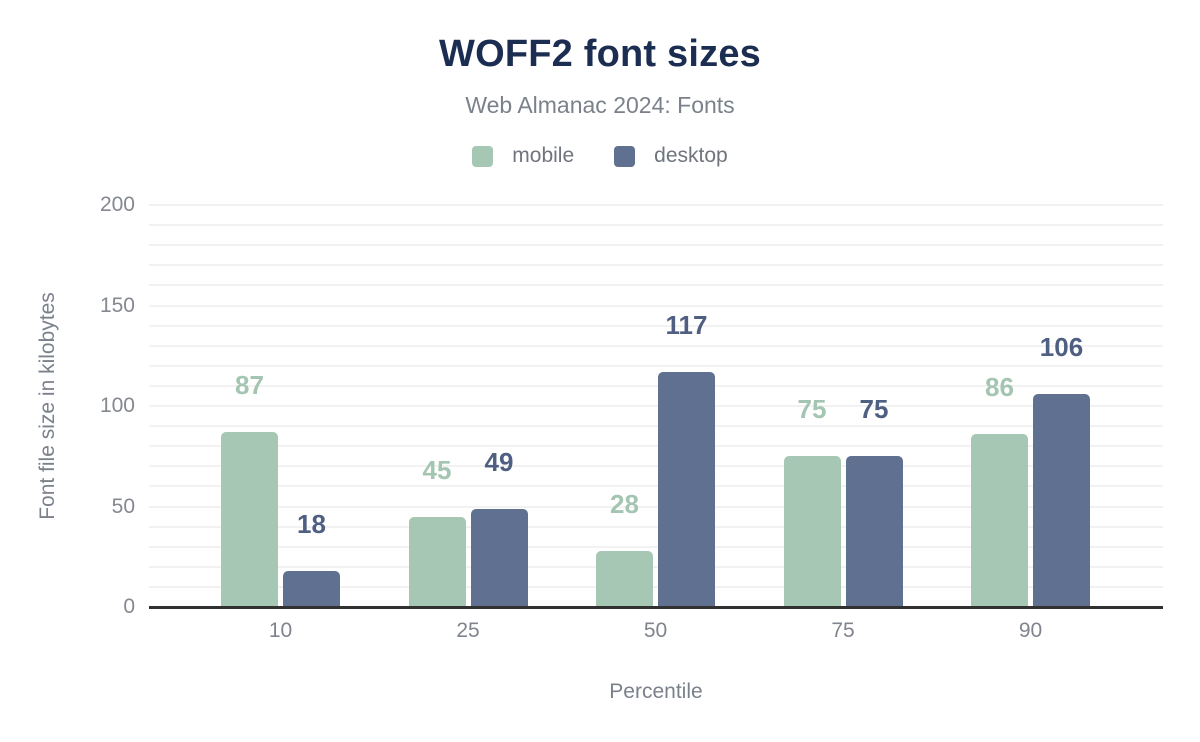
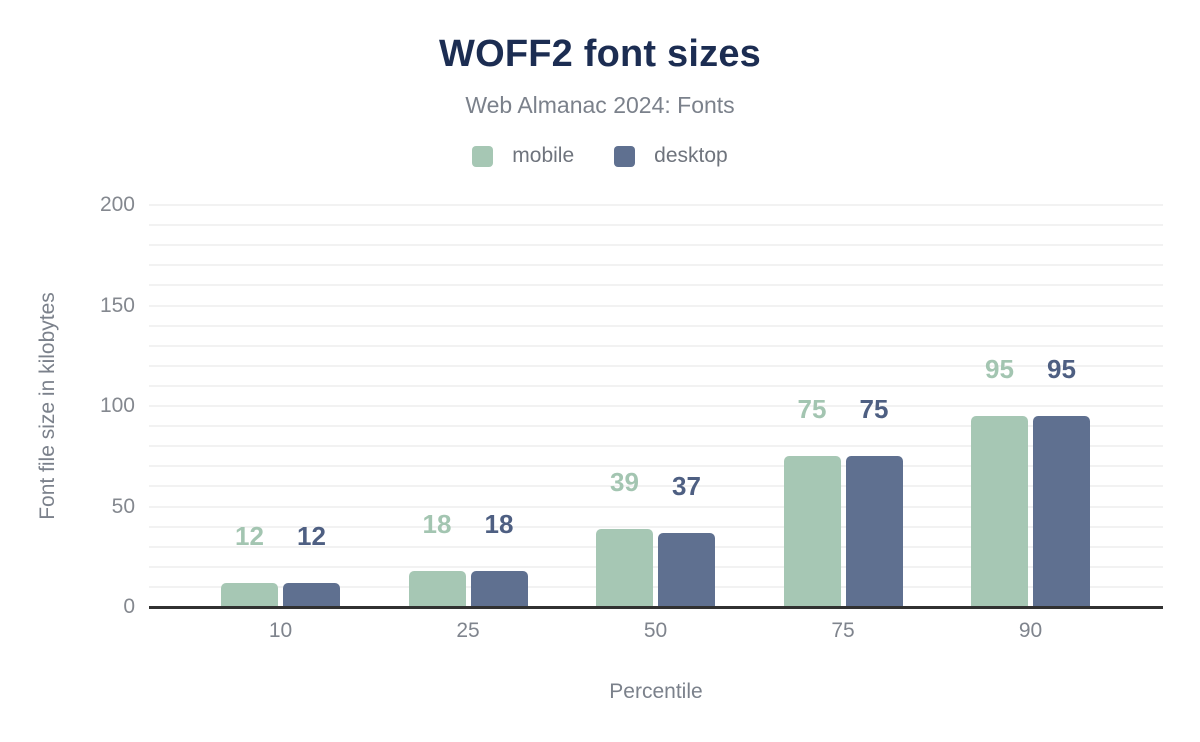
mobile/10: 87 -> 12
desktop/10: 18 -> 12
mobile/25: 45 -> 18
desktop/25: 49 -> 18
mobile/50: 28 -> 39
desktop/50: 117 -> 37
mobile/90: 86 -> 95
desktop/90: 106 -> 95
